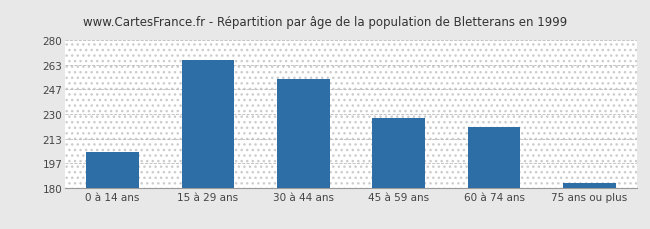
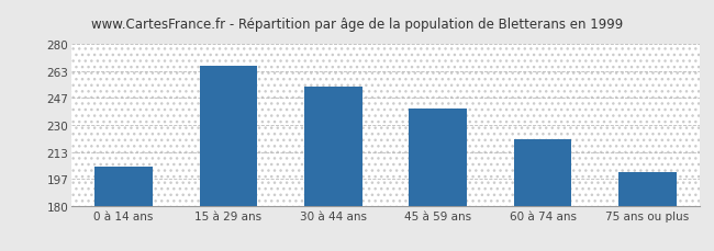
45 à 59 ans: 227 -> 240
75 ans ou plus: 183 -> 201
